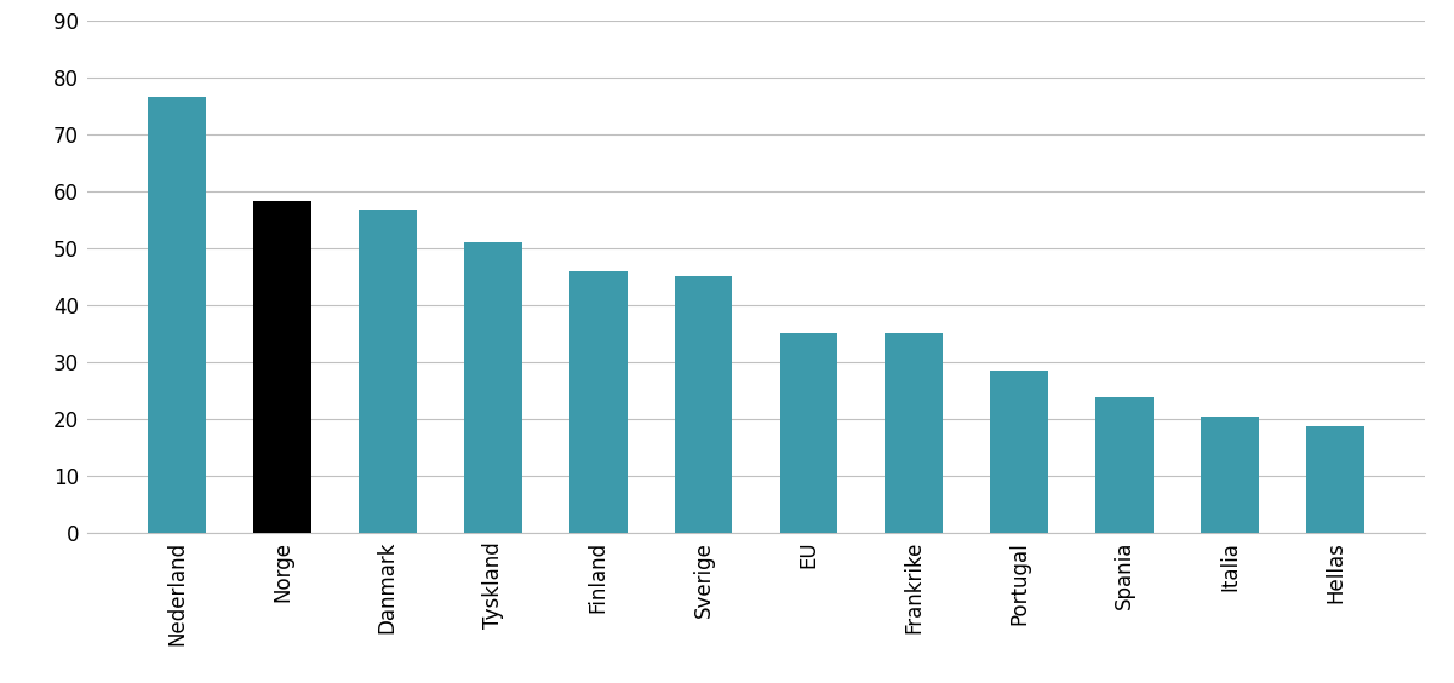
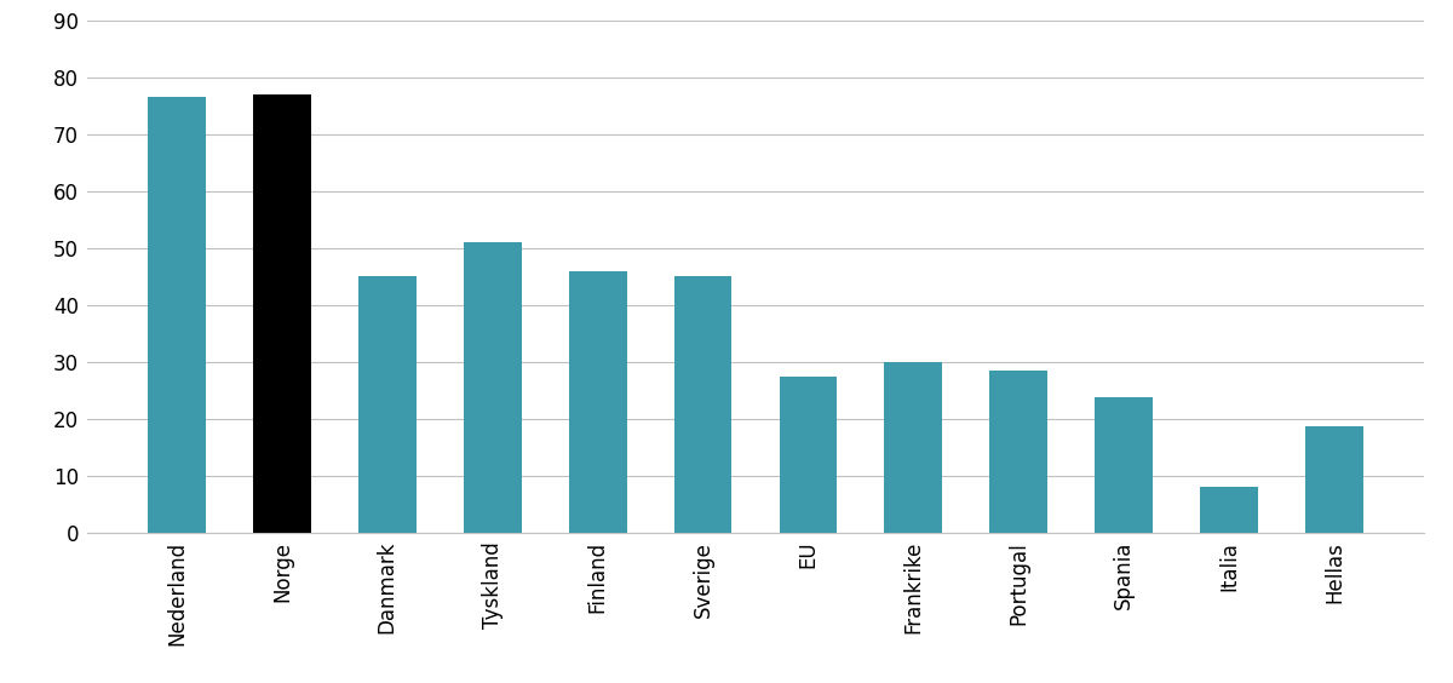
Norge: 58.3 -> 77.0
Danmark: 56.7 -> 45.0
EU: 35.0 -> 27.5
Frankrike: 35.0 -> 30.0
Italia: 20.4 -> 8.0
